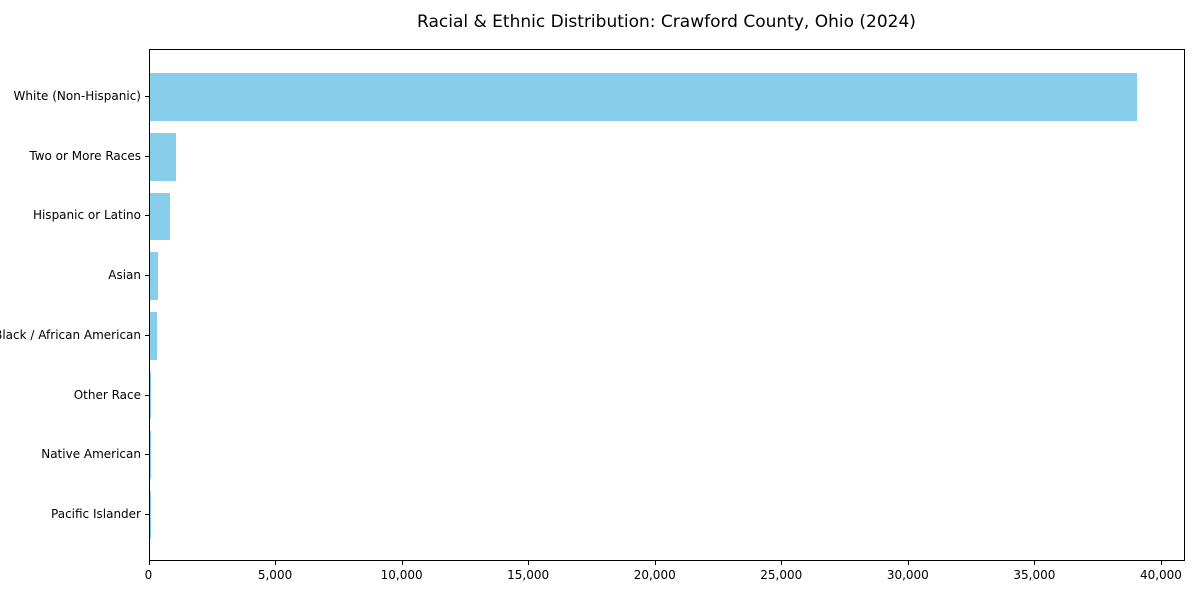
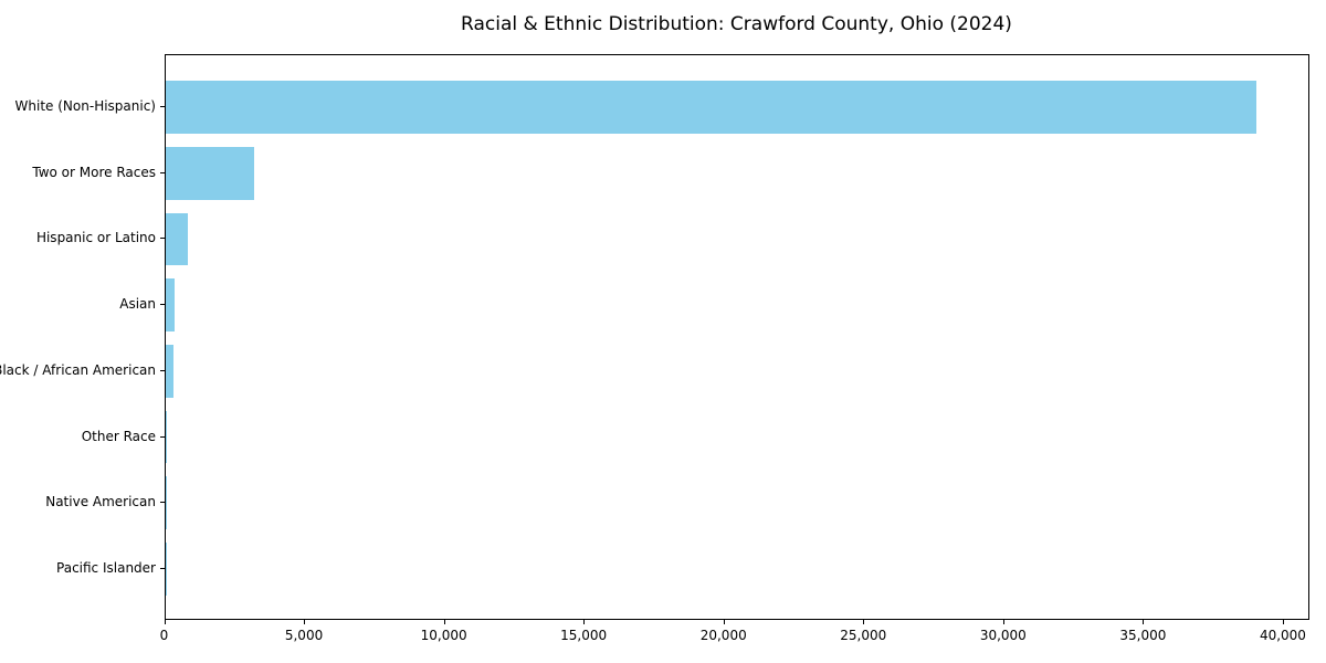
Two or More Races: 1100 -> 3200
